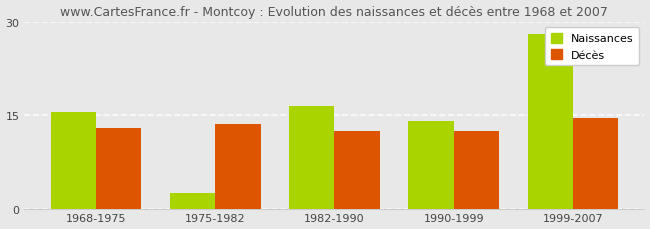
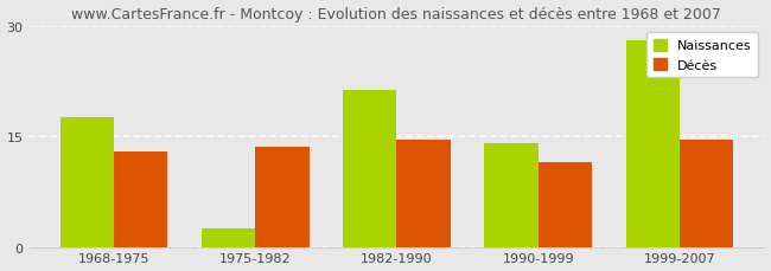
Naissances/1968-1975: 15.5 -> 17.6
Naissances/1982-1990: 16.5 -> 21.2
Décès/1982-1990: 12.5 -> 14.6
Décès/1990-1999: 12.5 -> 11.4
